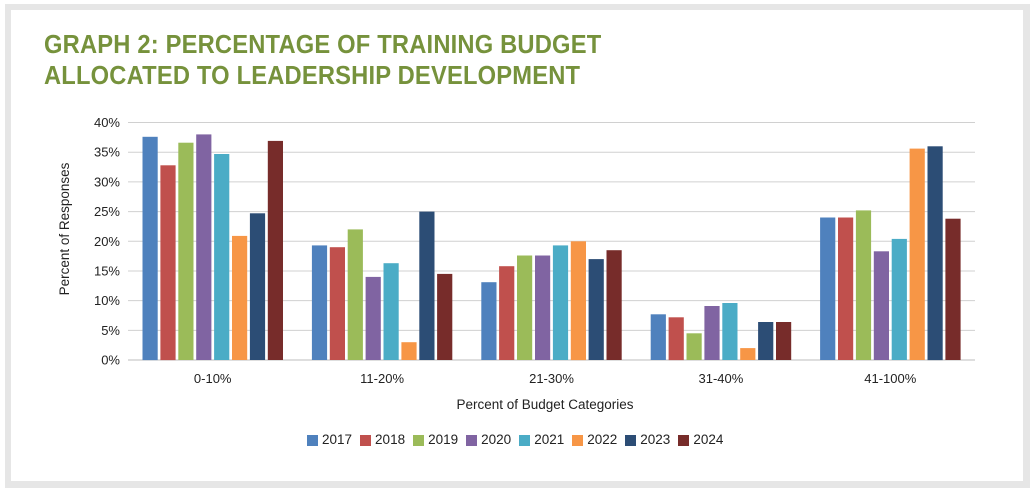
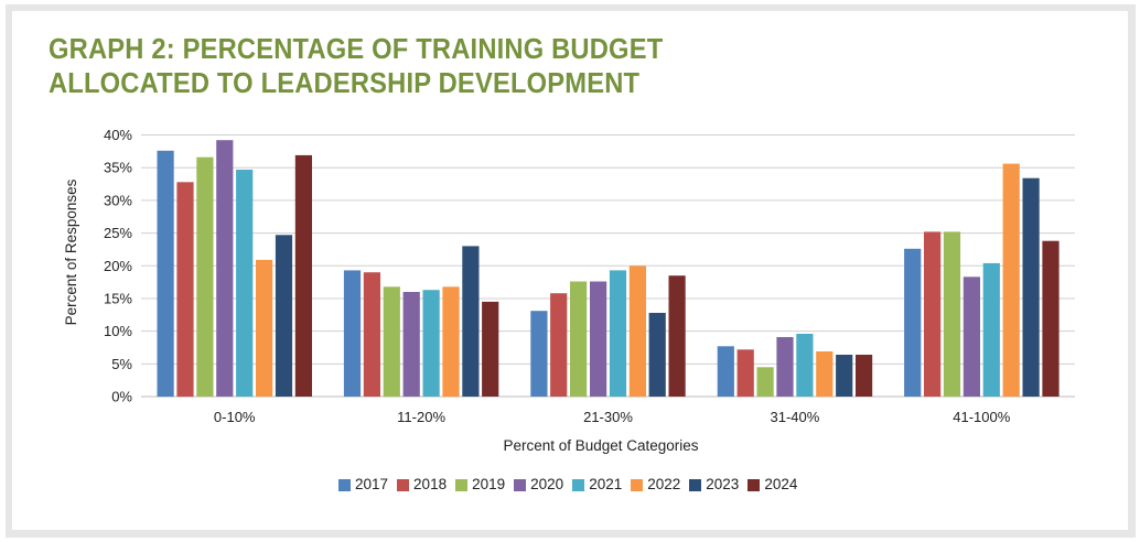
2020/0-10%: 38% -> 39%
2019/11-20%: 22% -> 17%
2020/11-20%: 14% -> 16%
2022/11-20%: 3% -> 17%
2023/11-20%: 25% -> 23%
2023/21-30%: 17% -> 13%
2022/31-40%: 2% -> 7%
2017/41-100%: 24% -> 23%
2018/41-100%: 24% -> 25%
2023/41-100%: 36% -> 33%
